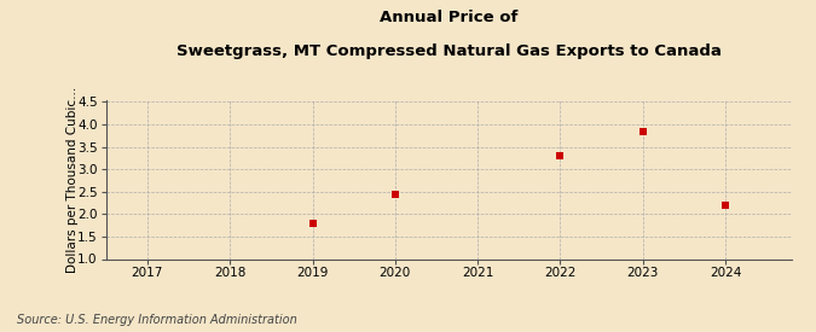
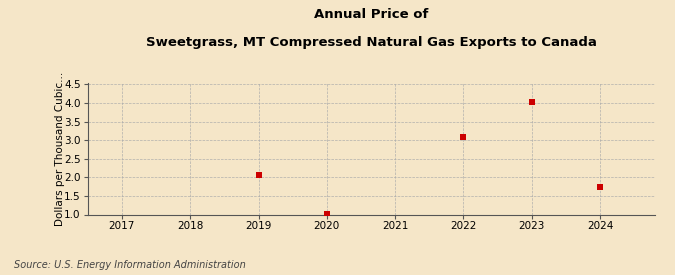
2019: 1.80 -> 2.07
2020: 2.45 -> 1.02
2022: 3.30 -> 3.08
2023: 3.85 -> 4.03
2024: 2.20 -> 1.73
